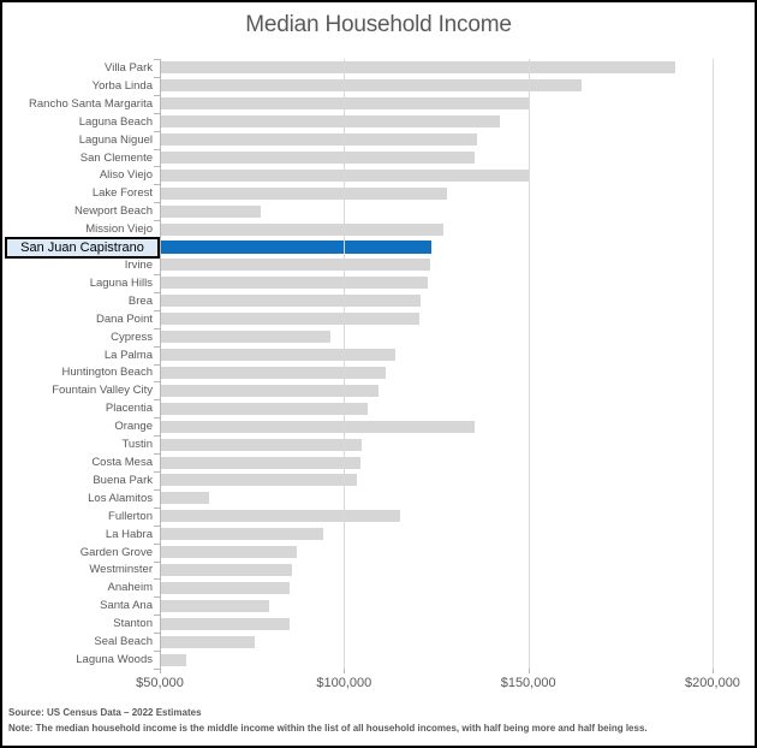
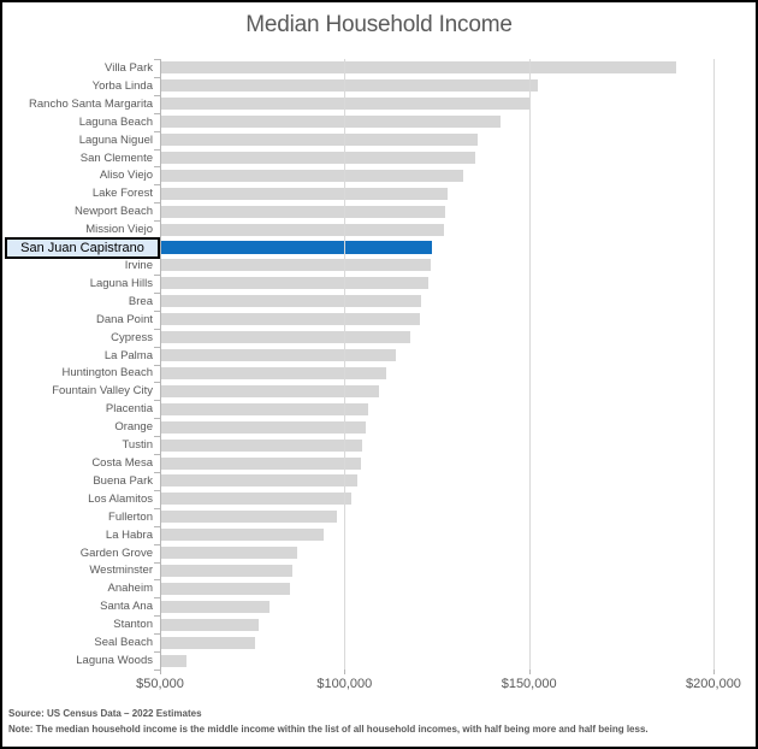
Yorba Linda: $164000 -> $152000
Aliso Viejo: $150000 -> $132000
Newport Beach: $77000 -> $127000
Cypress: $96000 -> $118000
Orange: $135000 -> $106000
Los Alamitos: $63000 -> $102000
Fullerton: $115000 -> $98000
Stanton: $85000 -> $76000
